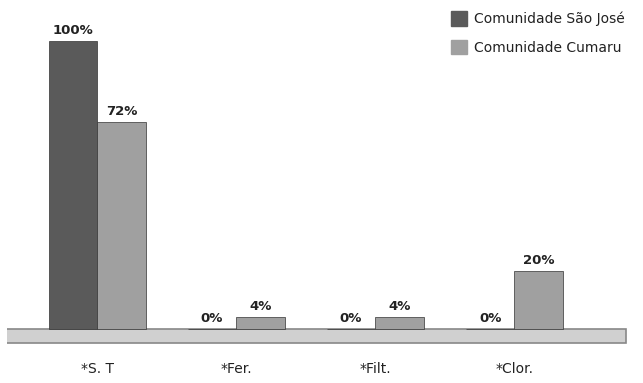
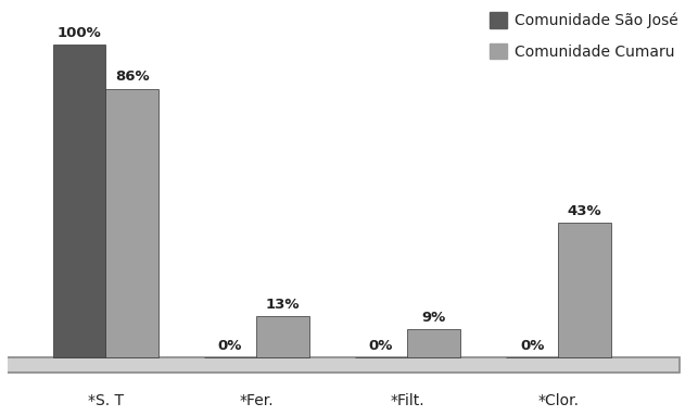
Comunidade Cumaru/*S. T: 72% -> 86%
Comunidade Cumaru/*Fer.: 4% -> 13%
Comunidade Cumaru/*Filt.: 4% -> 9%
Comunidade Cumaru/*Clor.: 20% -> 43%
